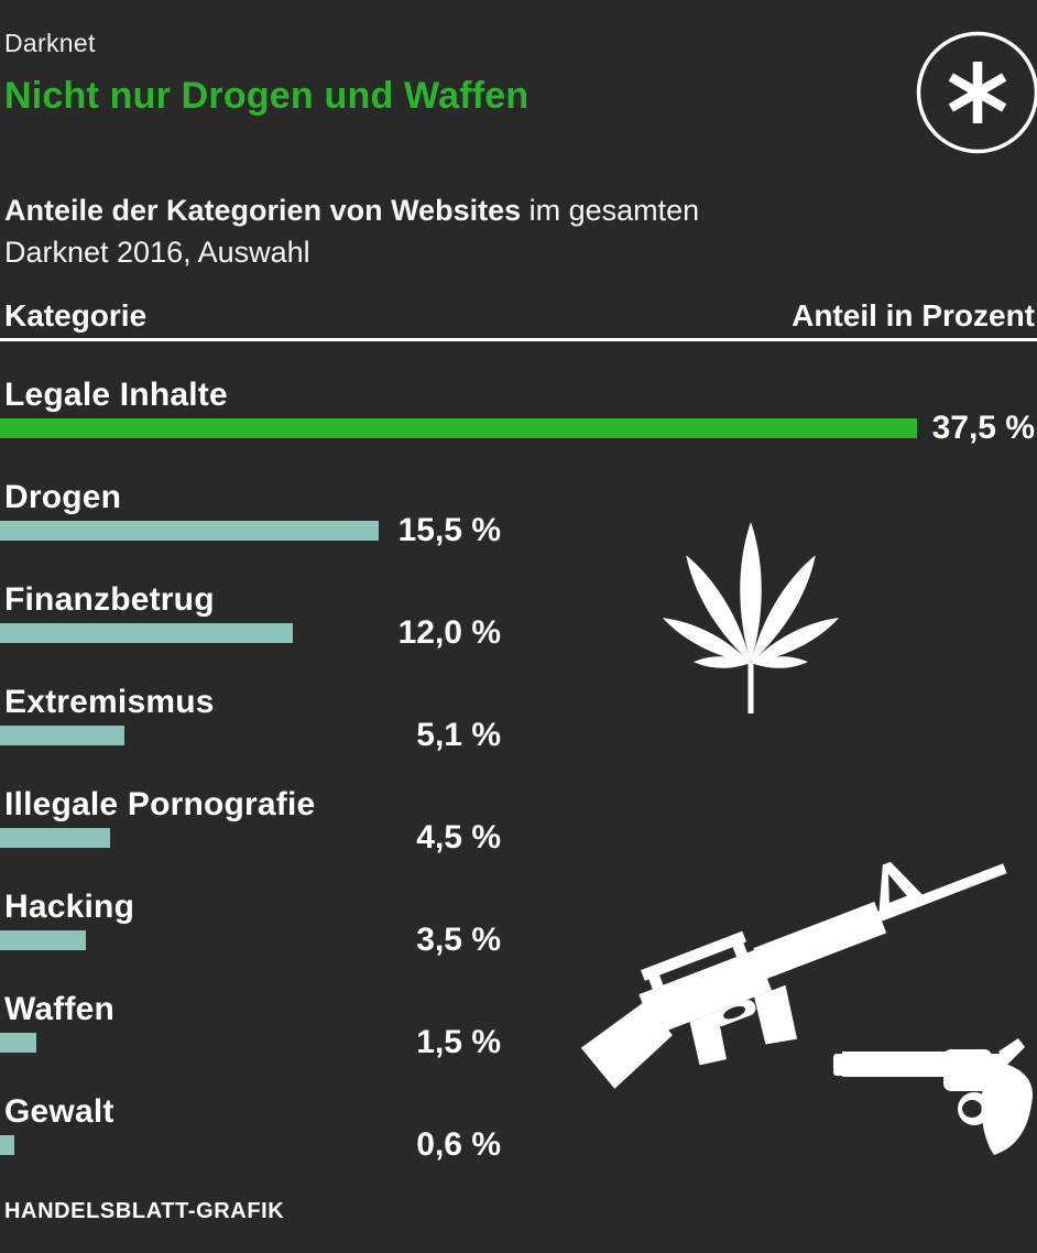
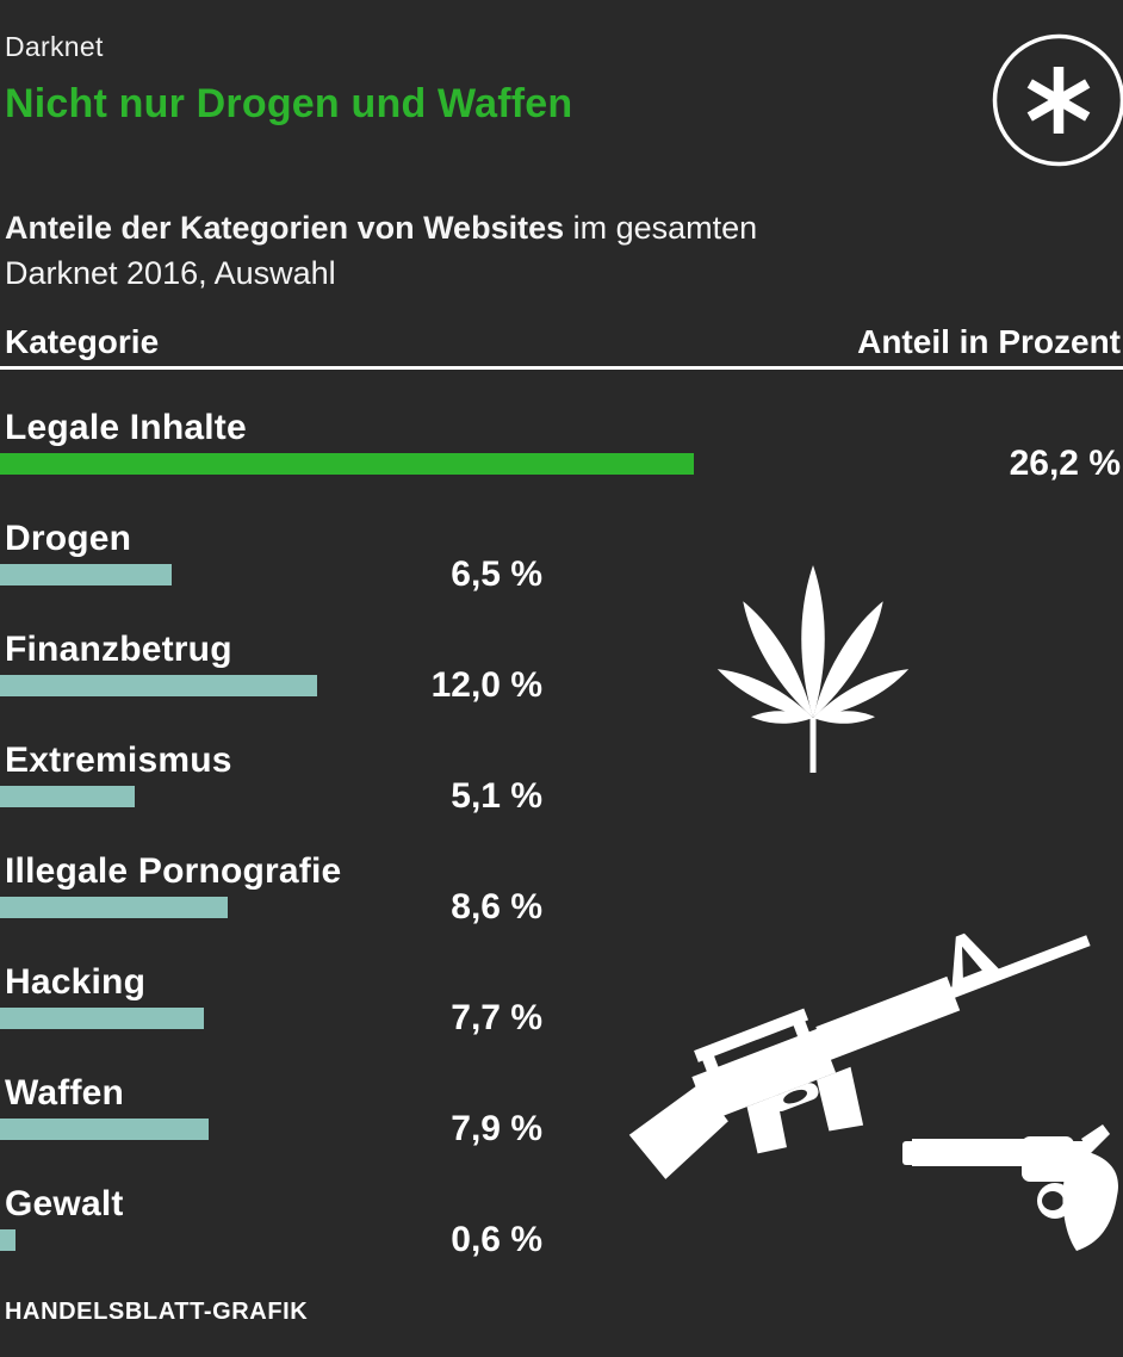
Legale Inhalte: 37,5 -> 26,2
Drogen: 15,5 -> 6,5
Illegale Pornografie: 4,5 -> 8,6
Hacking: 3,5 -> 7,7
Waffen: 1,5 -> 7,9
